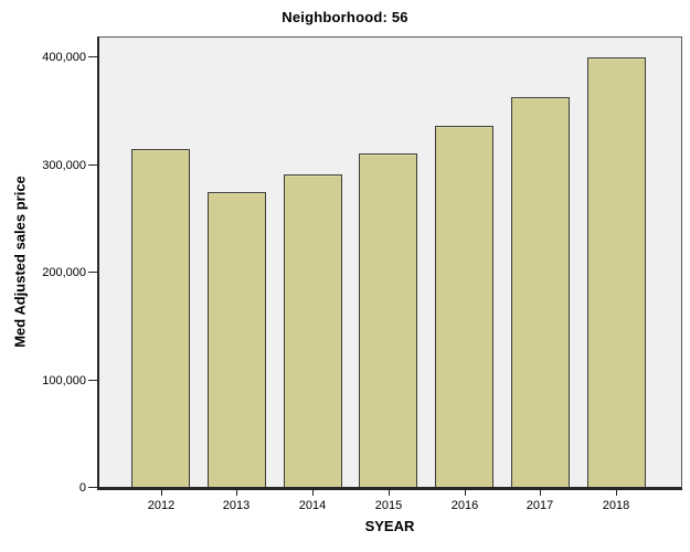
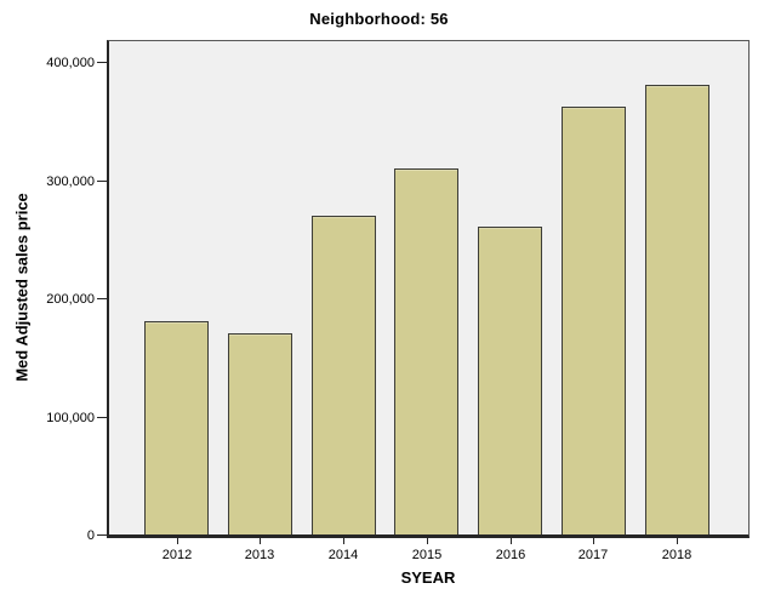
2012: 310000 -> 180000
2013: 270000 -> 170000
2014: 290000 -> 270000
2016: 340000 -> 260000
2018: 400000 -> 380000
